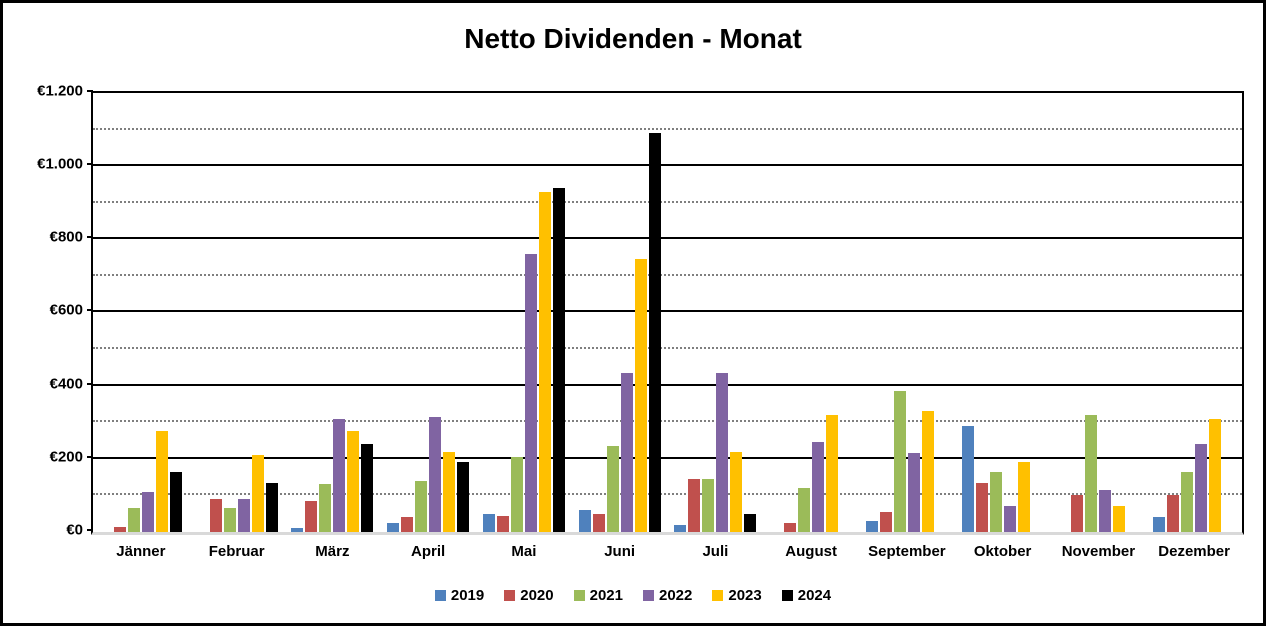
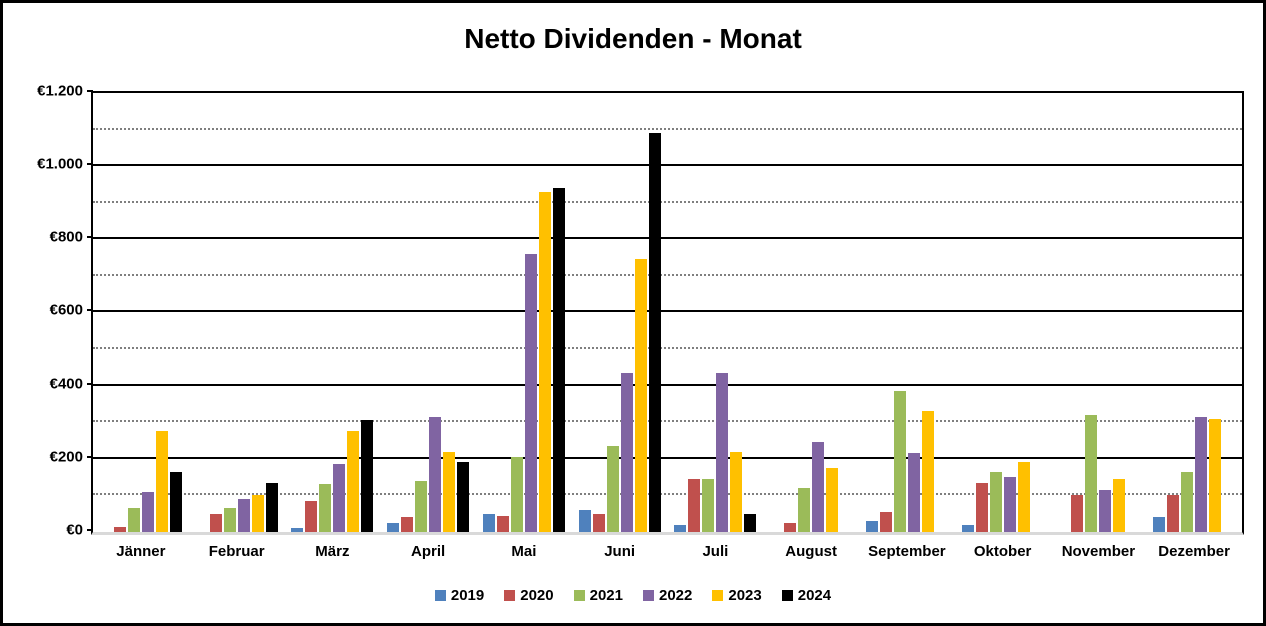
2020/Februar: €90 -> €50
2023/Februar: €210 -> €100
2022/März: €310 -> €180
2024/März: €240 -> €300
2023/August: €320 -> €180
2019/Oktober: €290 -> €20
2022/Oktober: €70 -> €150
2023/November: €70 -> €140
2022/Dezember: €240 -> €320
